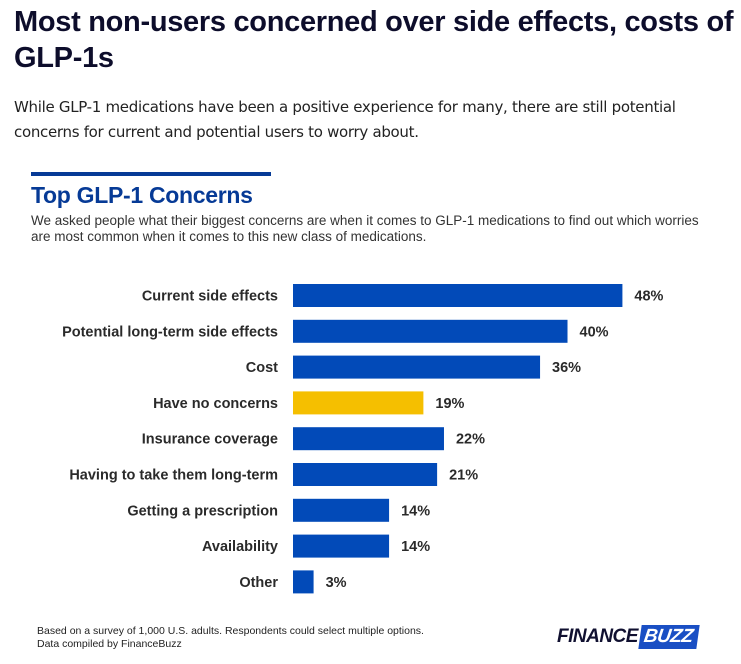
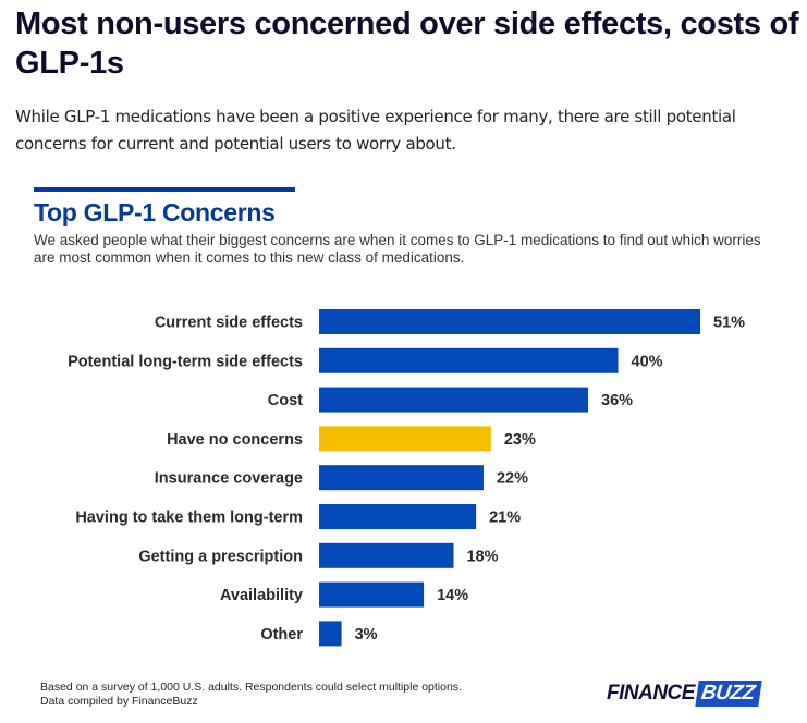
Current side effects: 48% -> 51%
Have no concerns: 19% -> 23%
Getting a prescription: 14% -> 18%
